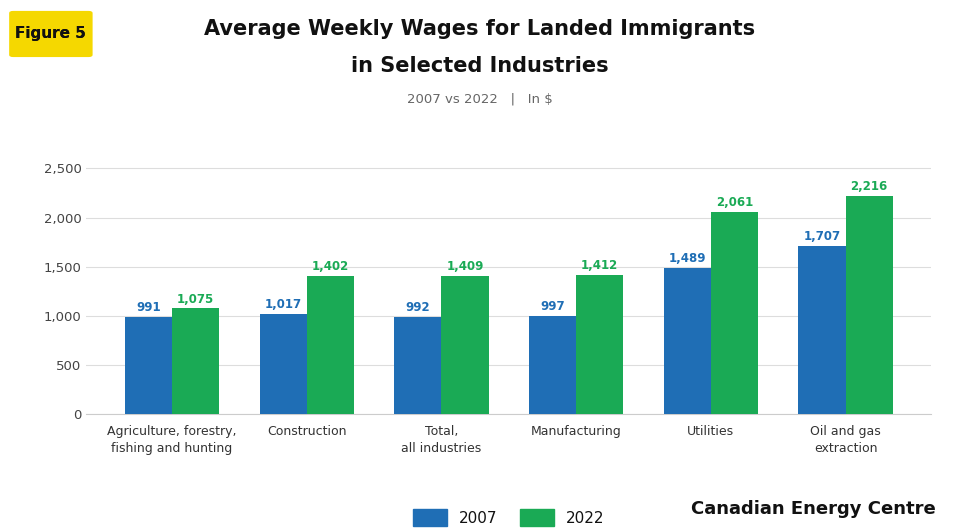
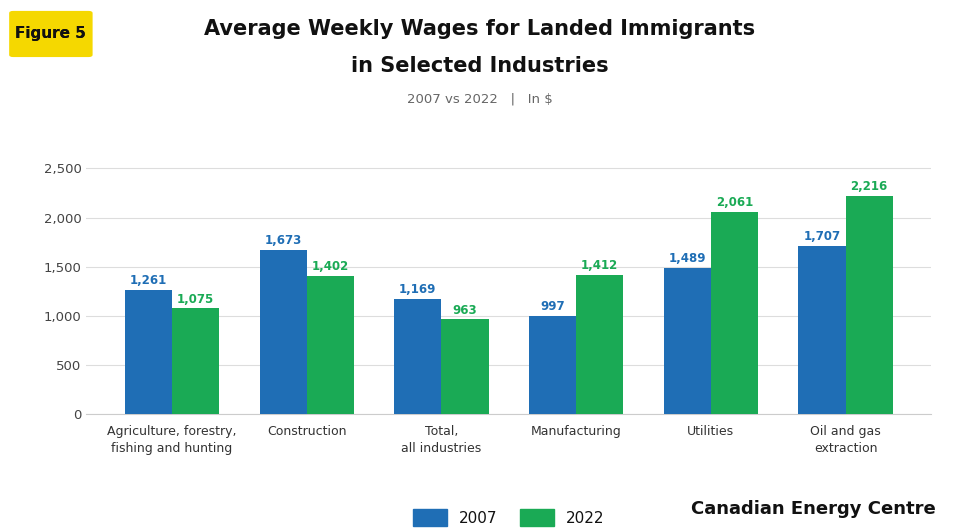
2007/Agriculture, forestry, fishing and hunting: 991 -> 1,261
2007/Construction: 1,017 -> 1,673
2007/Total, all industries: 992 -> 1,169
2022/Total, all industries: 1,409 -> 963
